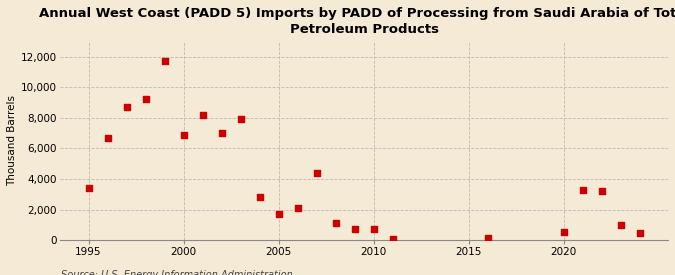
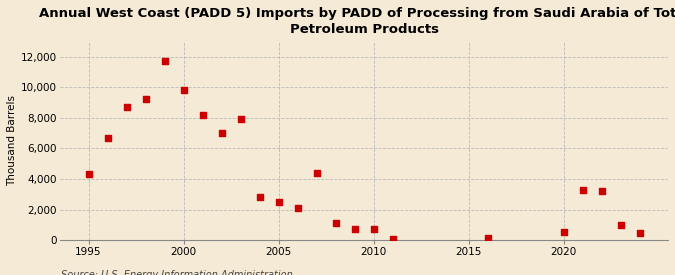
1995: 3,400 -> 4,300
2000: 6,900 -> 9,800
2005: 1,700 -> 2,500
